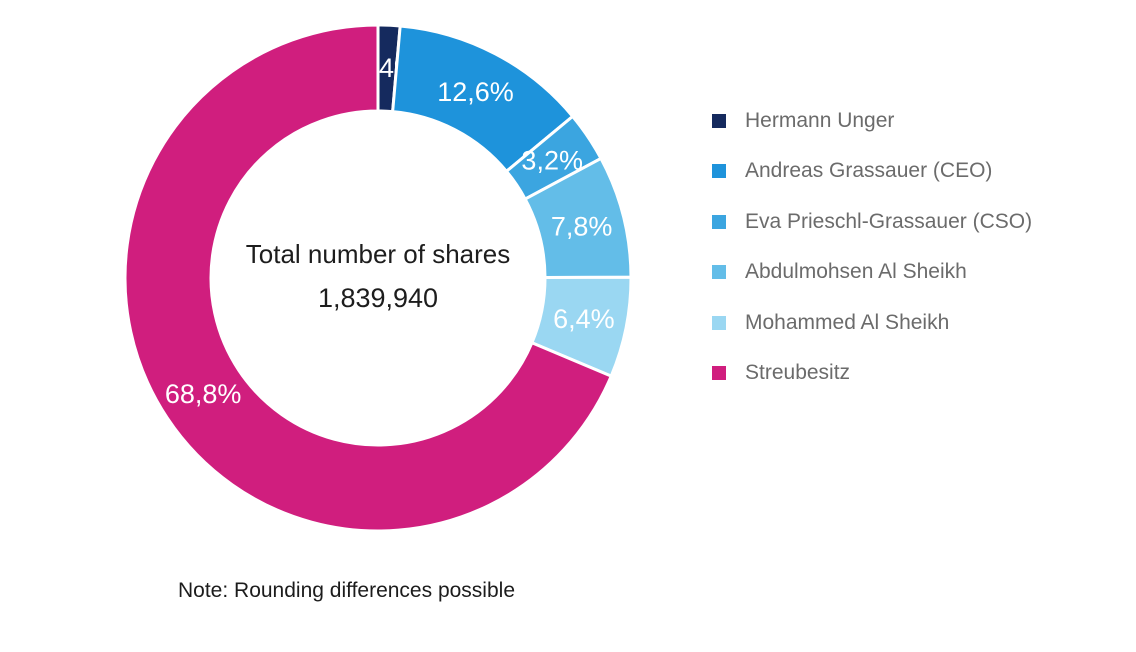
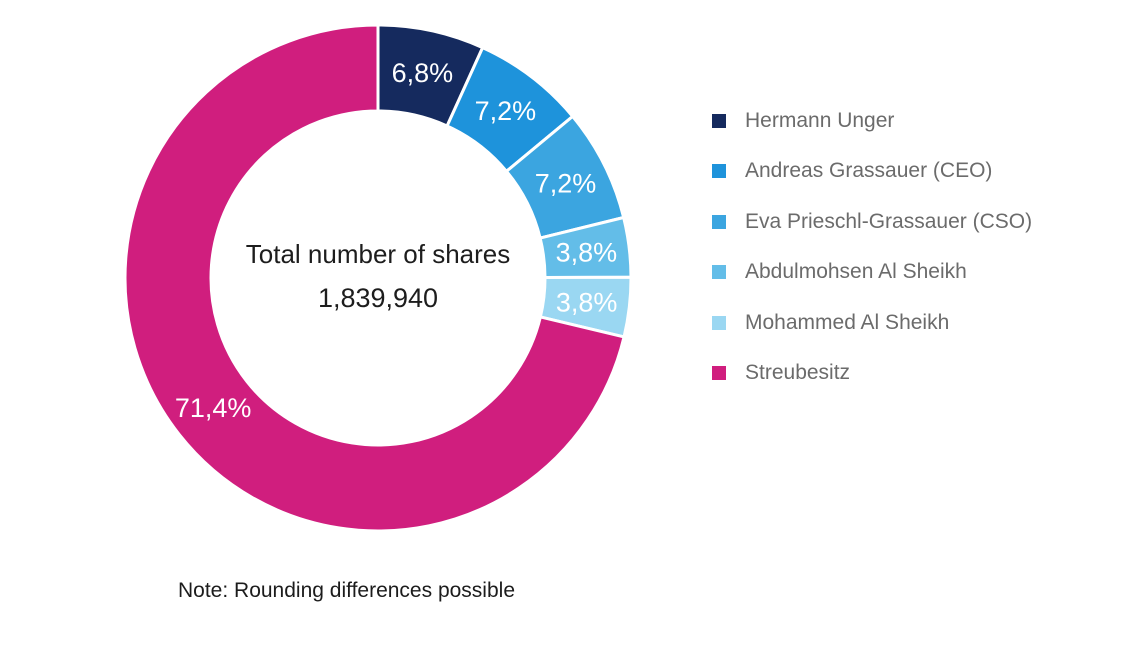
Hermann Unger: 1,4% -> 6,8%
Andreas Grassauer (CEO): 12,6% -> 7,2%
Eva Prieschl-Grassauer (CSO): 3,2% -> 7,2%
Abdulmohsen Al Sheikh: 7,8% -> 3,8%
Mohammed Al Sheikh: 6,4% -> 3,8%
Streubesitz: 68,8% -> 71,4%
